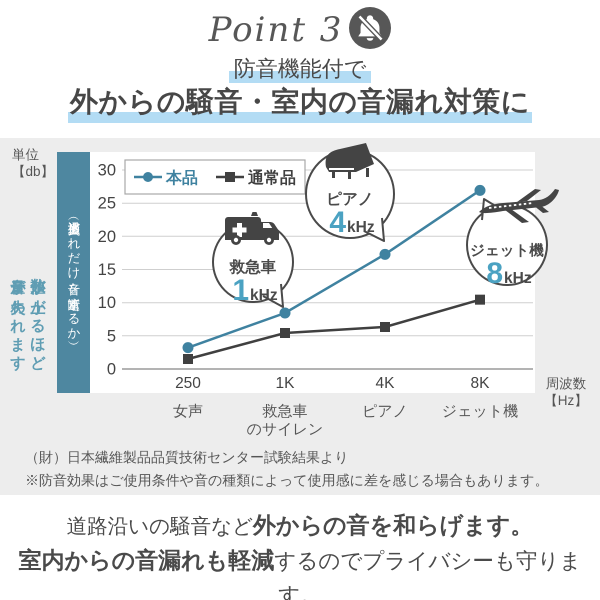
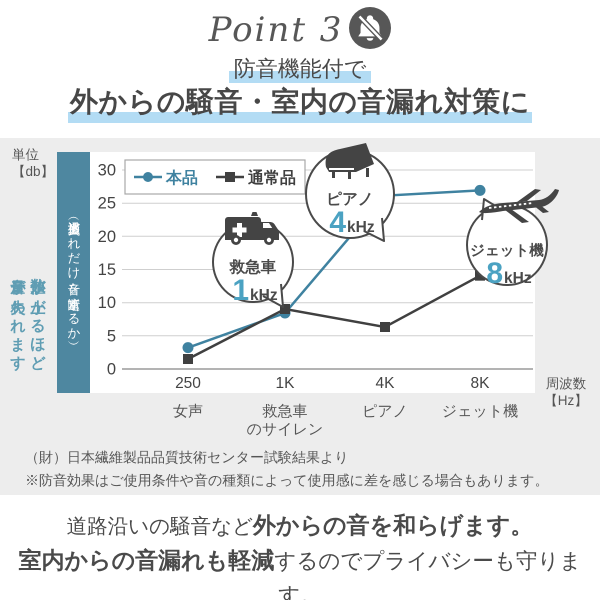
通常品/1K: 5 -> 9
本品/4K: 17 -> 26
通常品/8K: 10 -> 14
